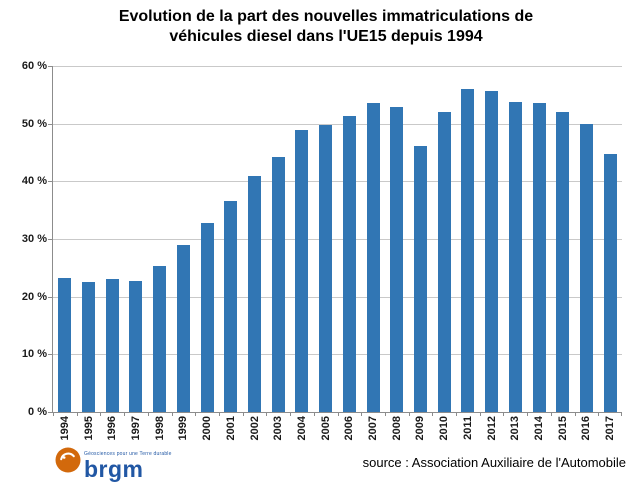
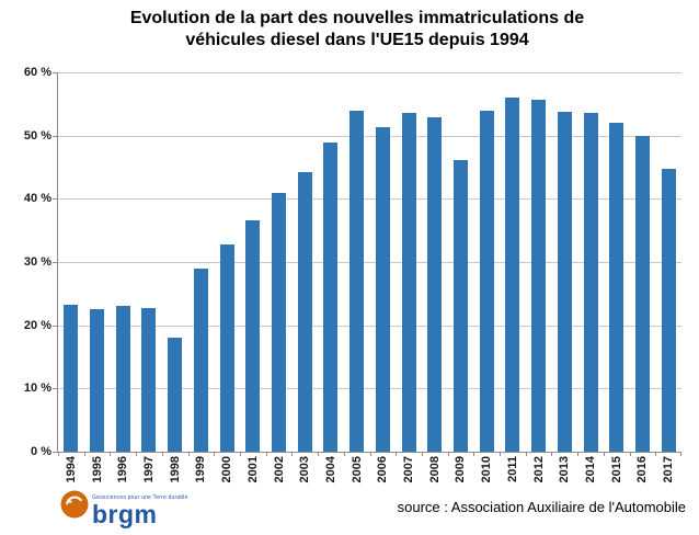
1998: 25% -> 18%
2005: 50% -> 54%
2010: 52% -> 54%
